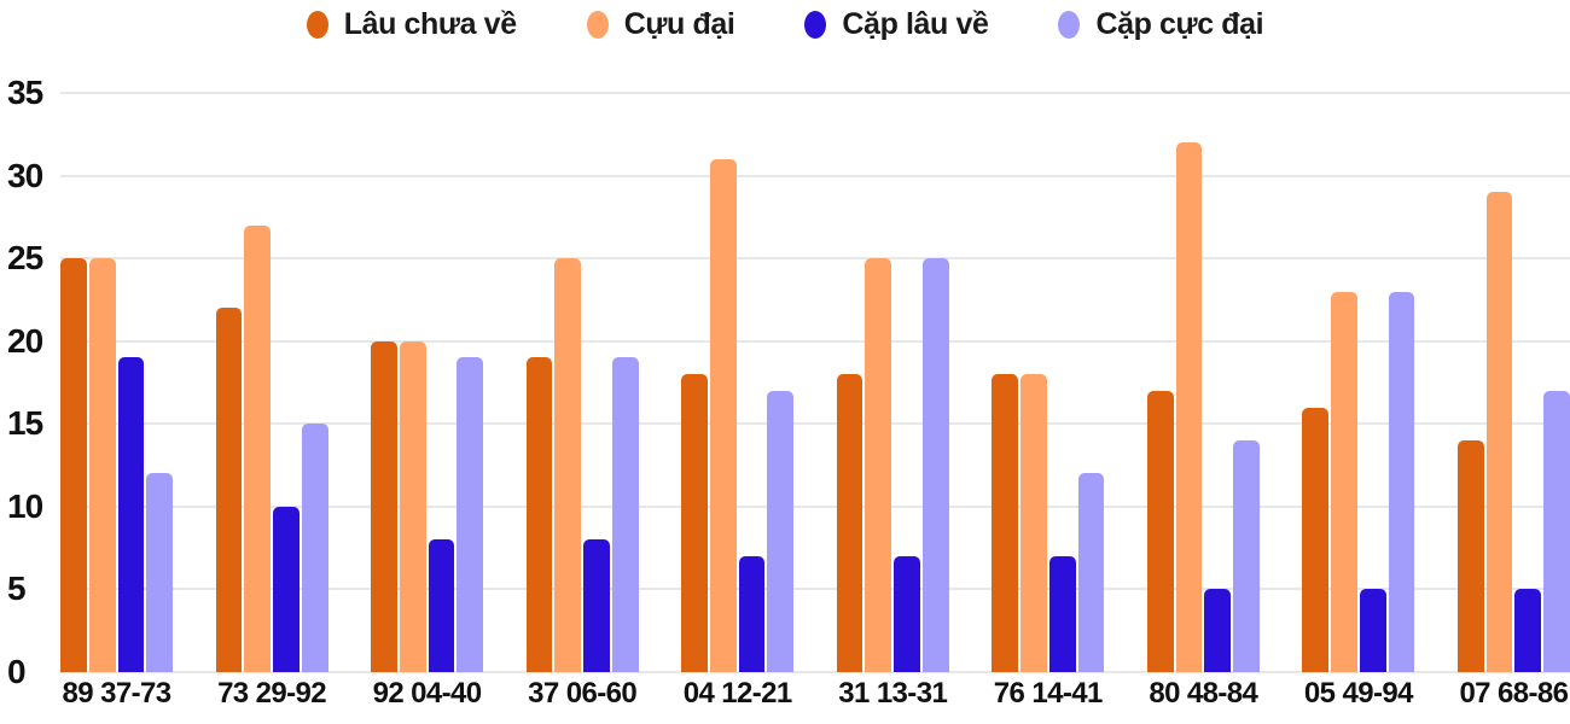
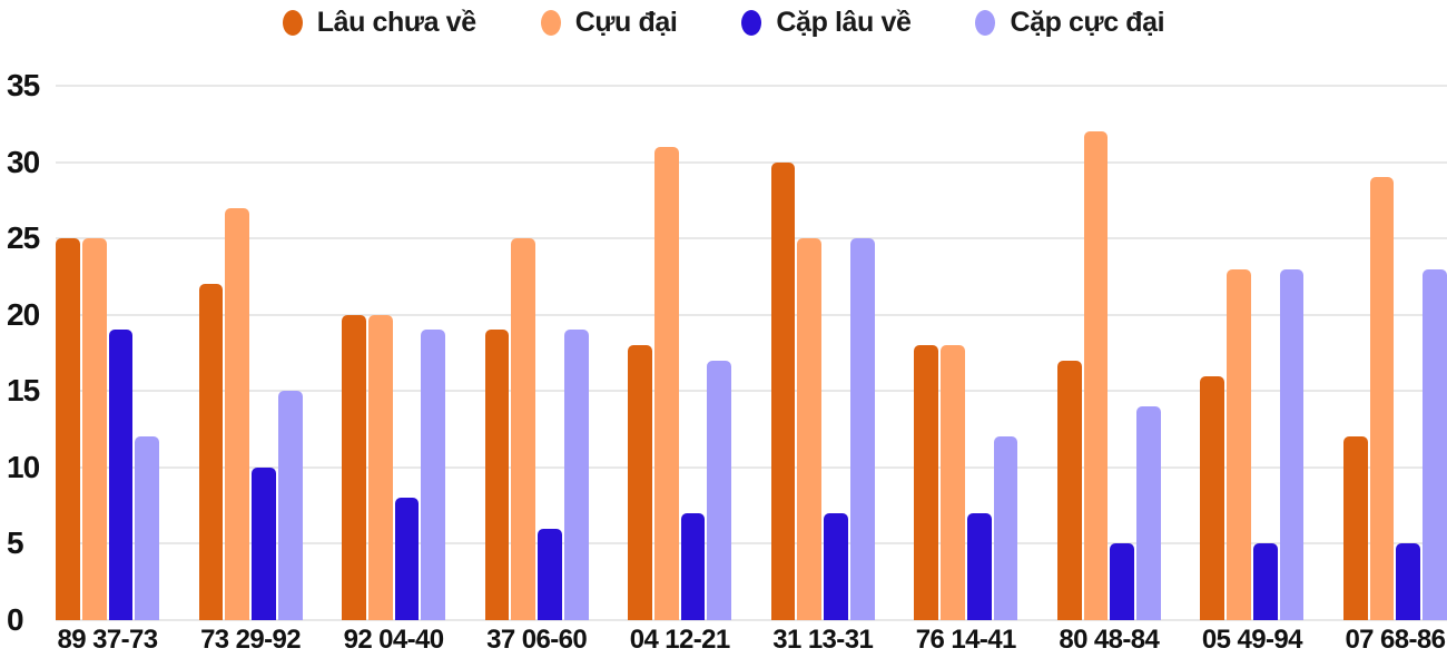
Cặp lâu về/37 06-60: 8 -> 6
Lâu chưa về/31 13-31: 18 -> 30
Lâu chưa về/07 68-86: 14 -> 12
Cặp cực đại/07 68-86: 17 -> 23
